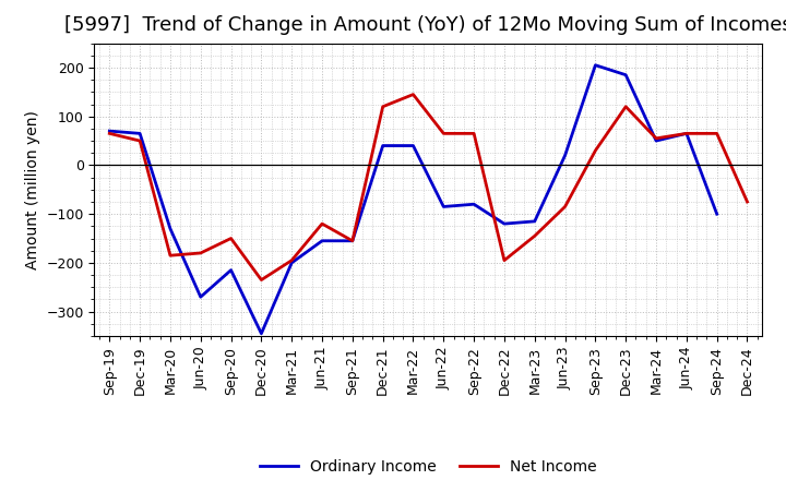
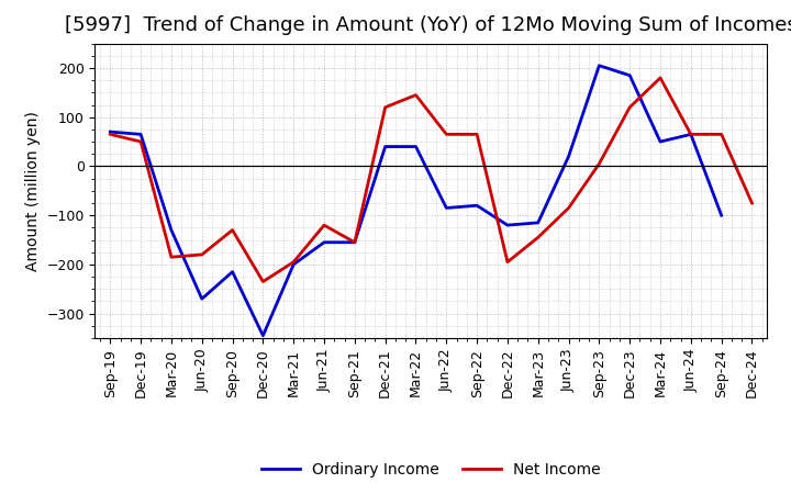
Net Income/Sep-20: -150 -> -130
Net Income/Sep-23: 30 -> 5
Net Income/Mar-24: 55 -> 180
